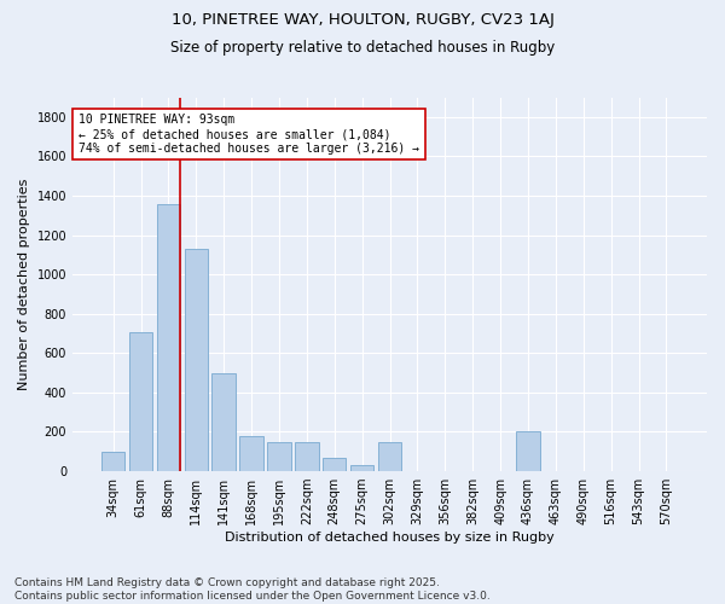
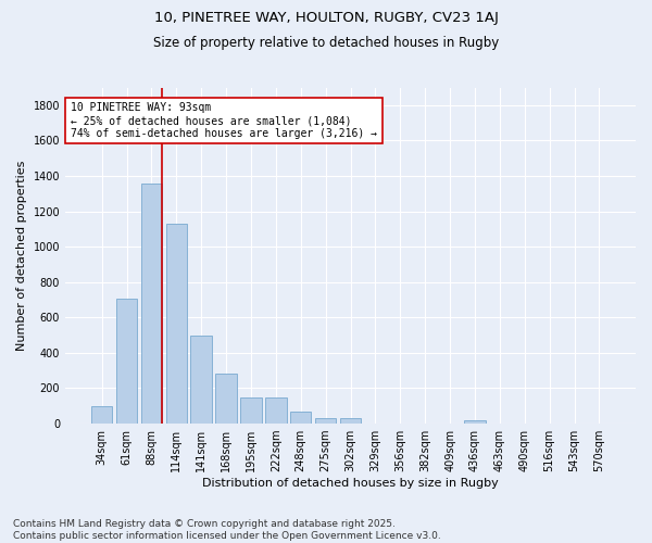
168sqm: 180 -> 280
302sqm: 150 -> 30
436sqm: 200 -> 20
